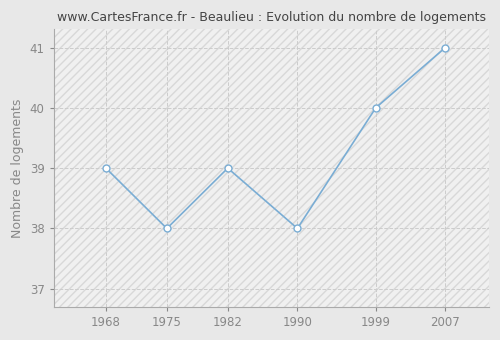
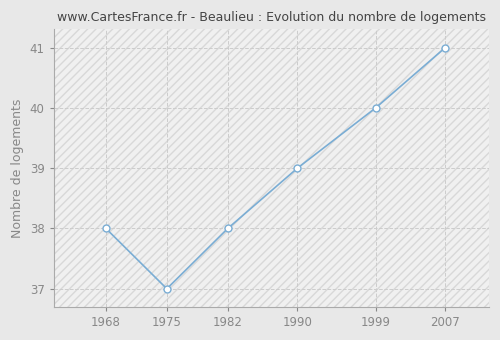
1968: 39 -> 38
1975: 38 -> 37
1982: 39 -> 38
1990: 38 -> 39
